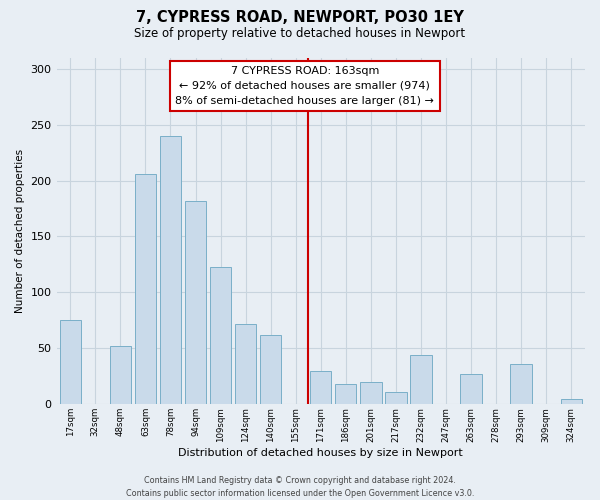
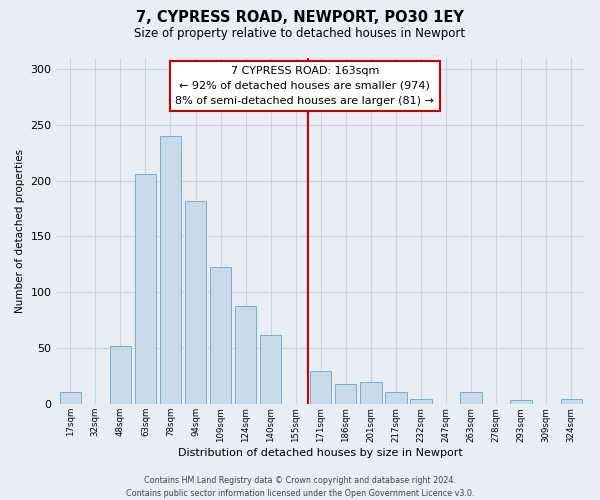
17sqm: 75 -> 11
124sqm: 72 -> 88
232sqm: 44 -> 5
263sqm: 27 -> 11
293sqm: 36 -> 4
